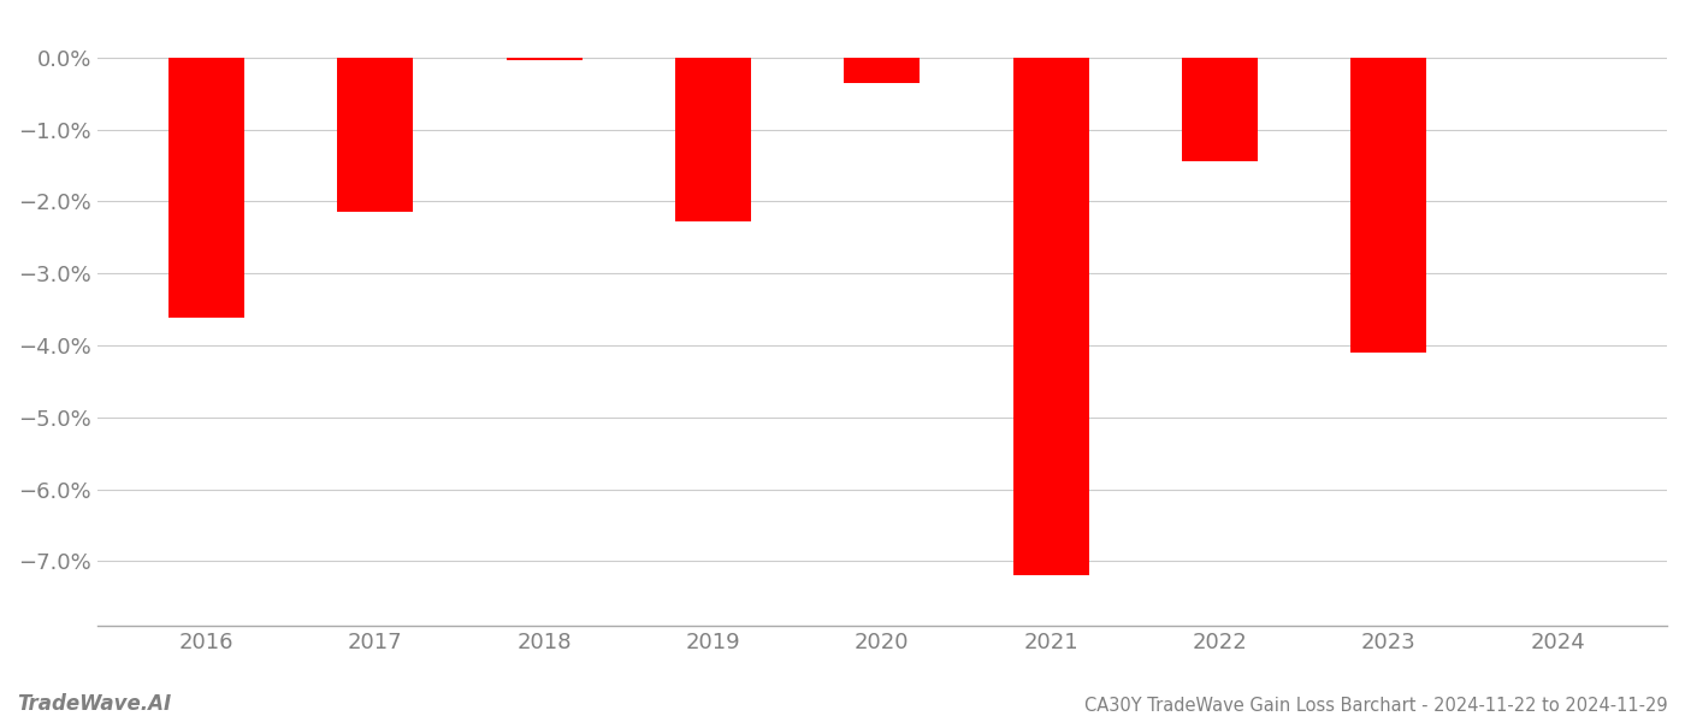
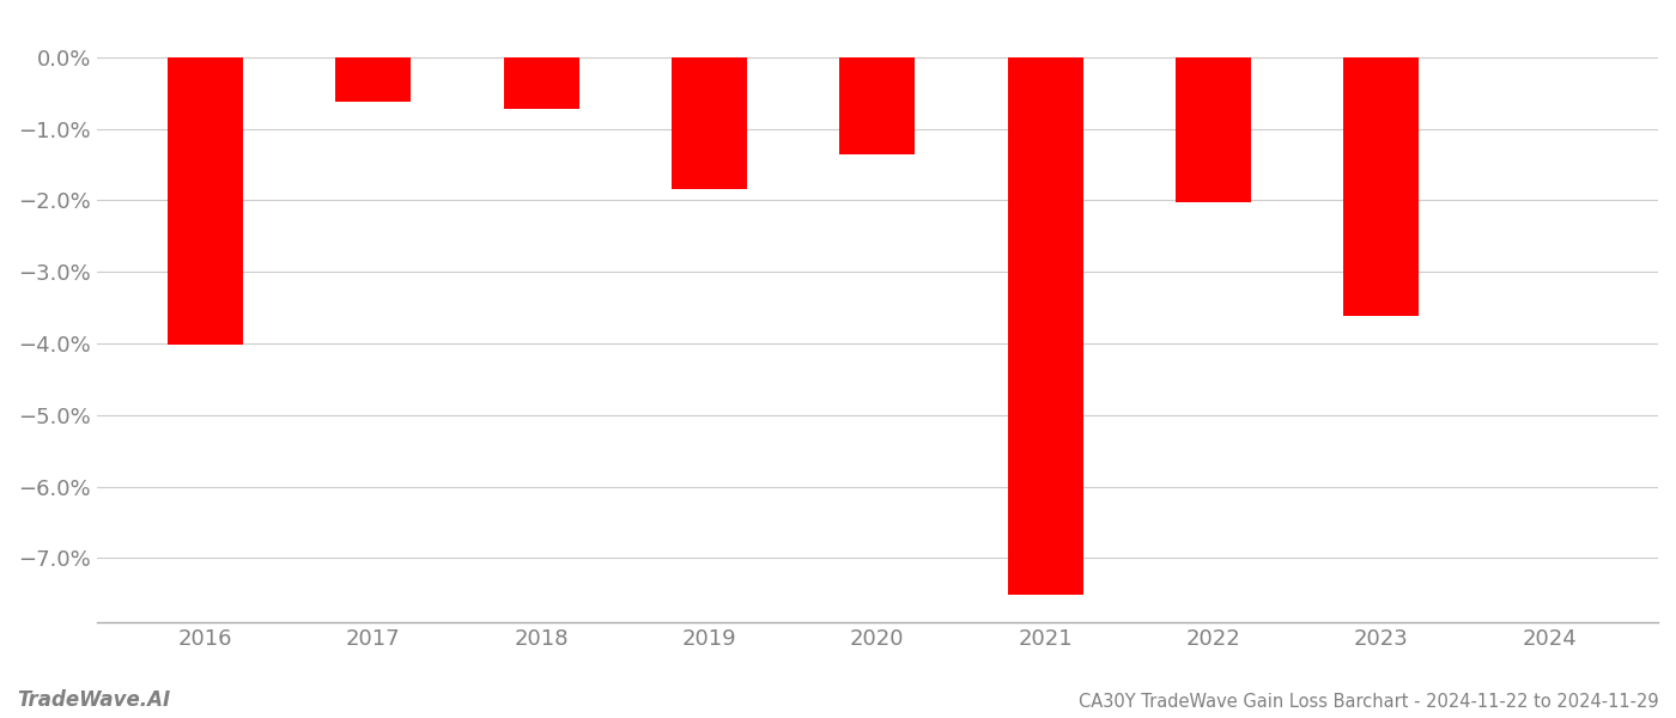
2016: -3.62% -> -4.02%
2017: -2.14% -> -0.62%
2018: -0.04% -> -0.72%
2019: -2.28% -> -1.85%
2020: -0.36% -> -1.35%
2021: -7.20% -> -7.52%
2022: -1.44% -> -2.02%
2023: -4.10% -> -3.62%
